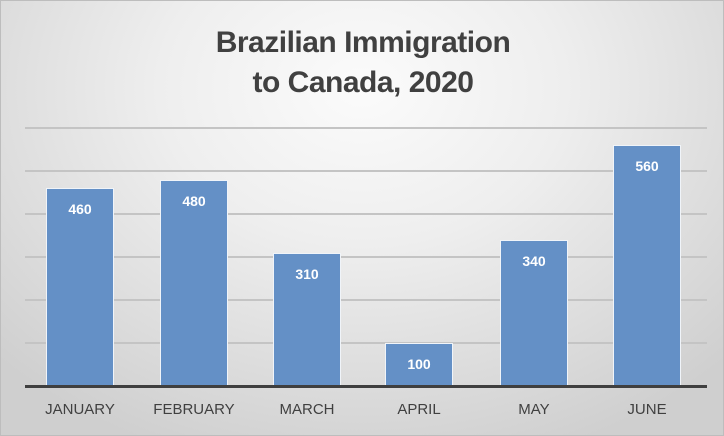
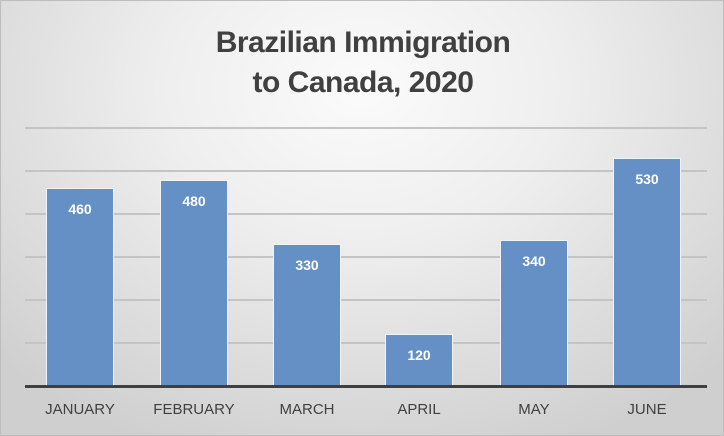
MARCH: 310 -> 330
APRIL: 100 -> 120
JUNE: 560 -> 530
